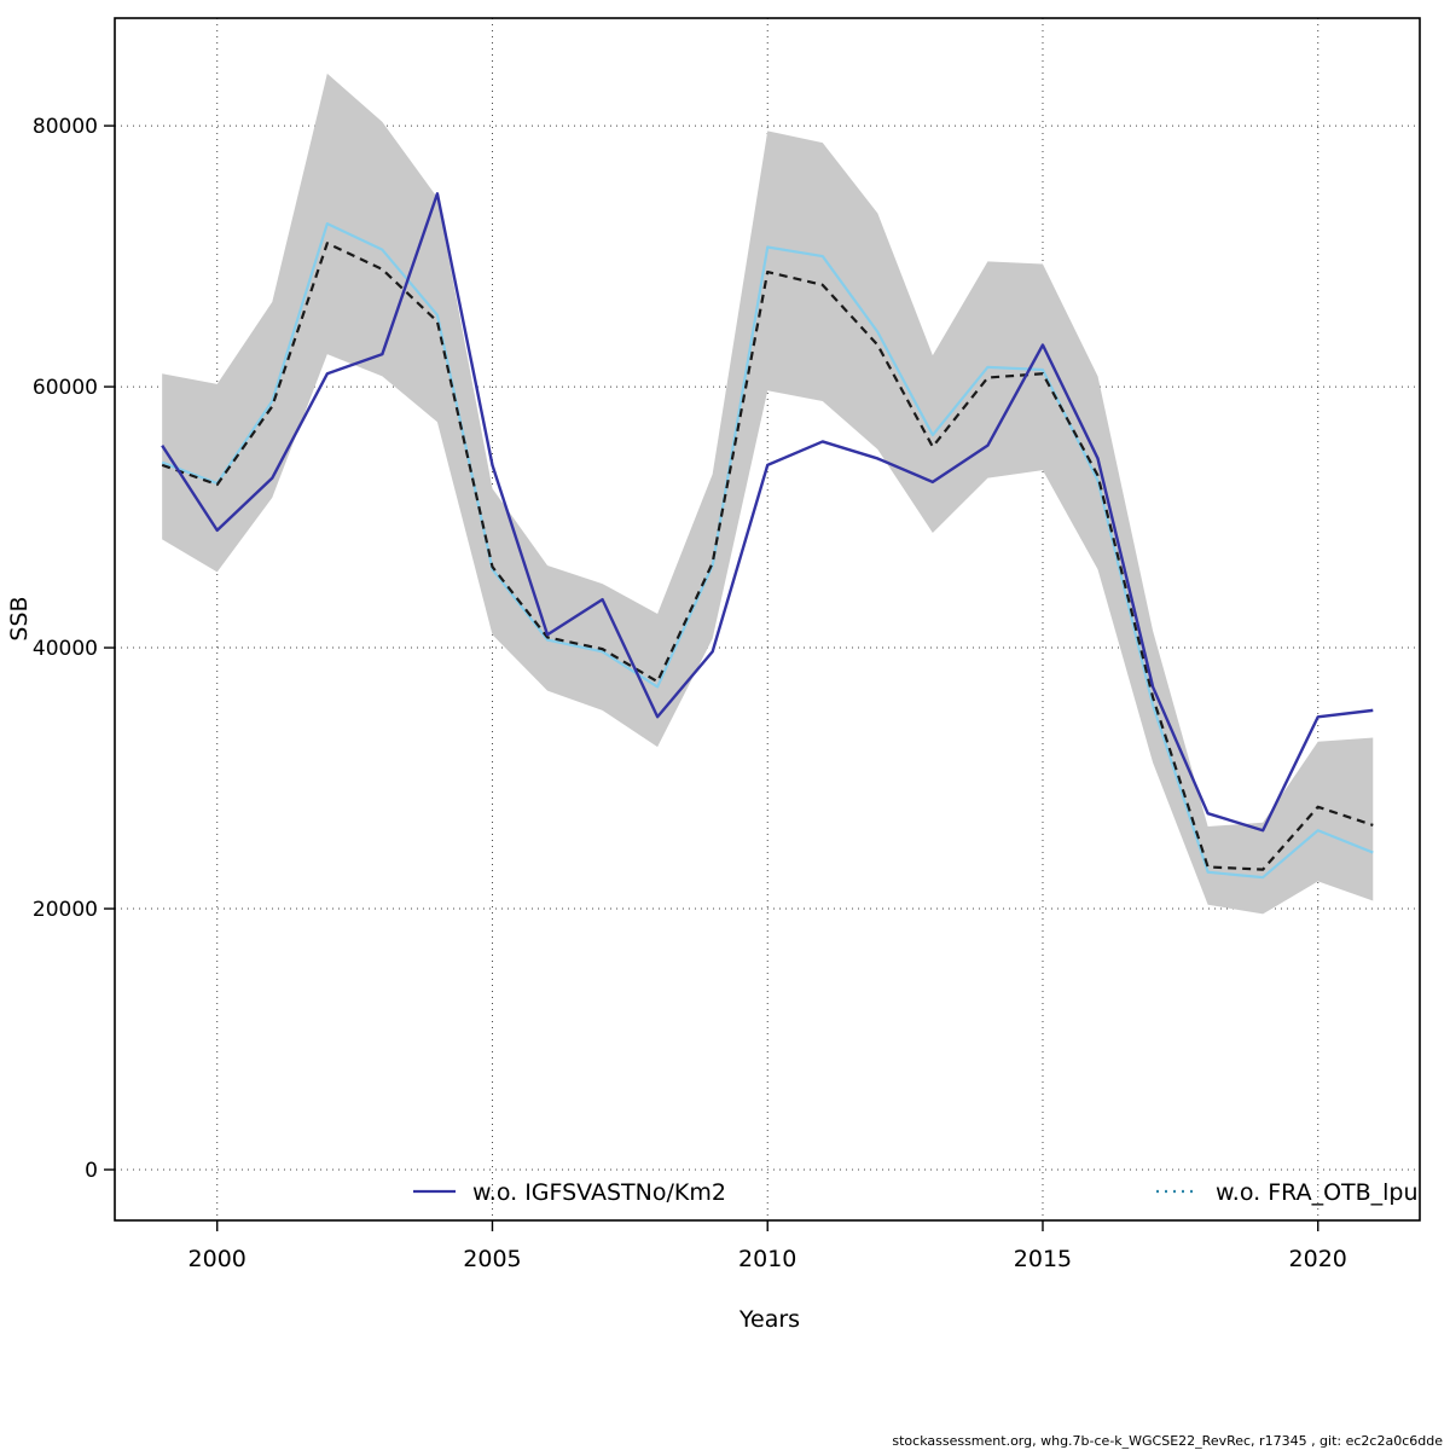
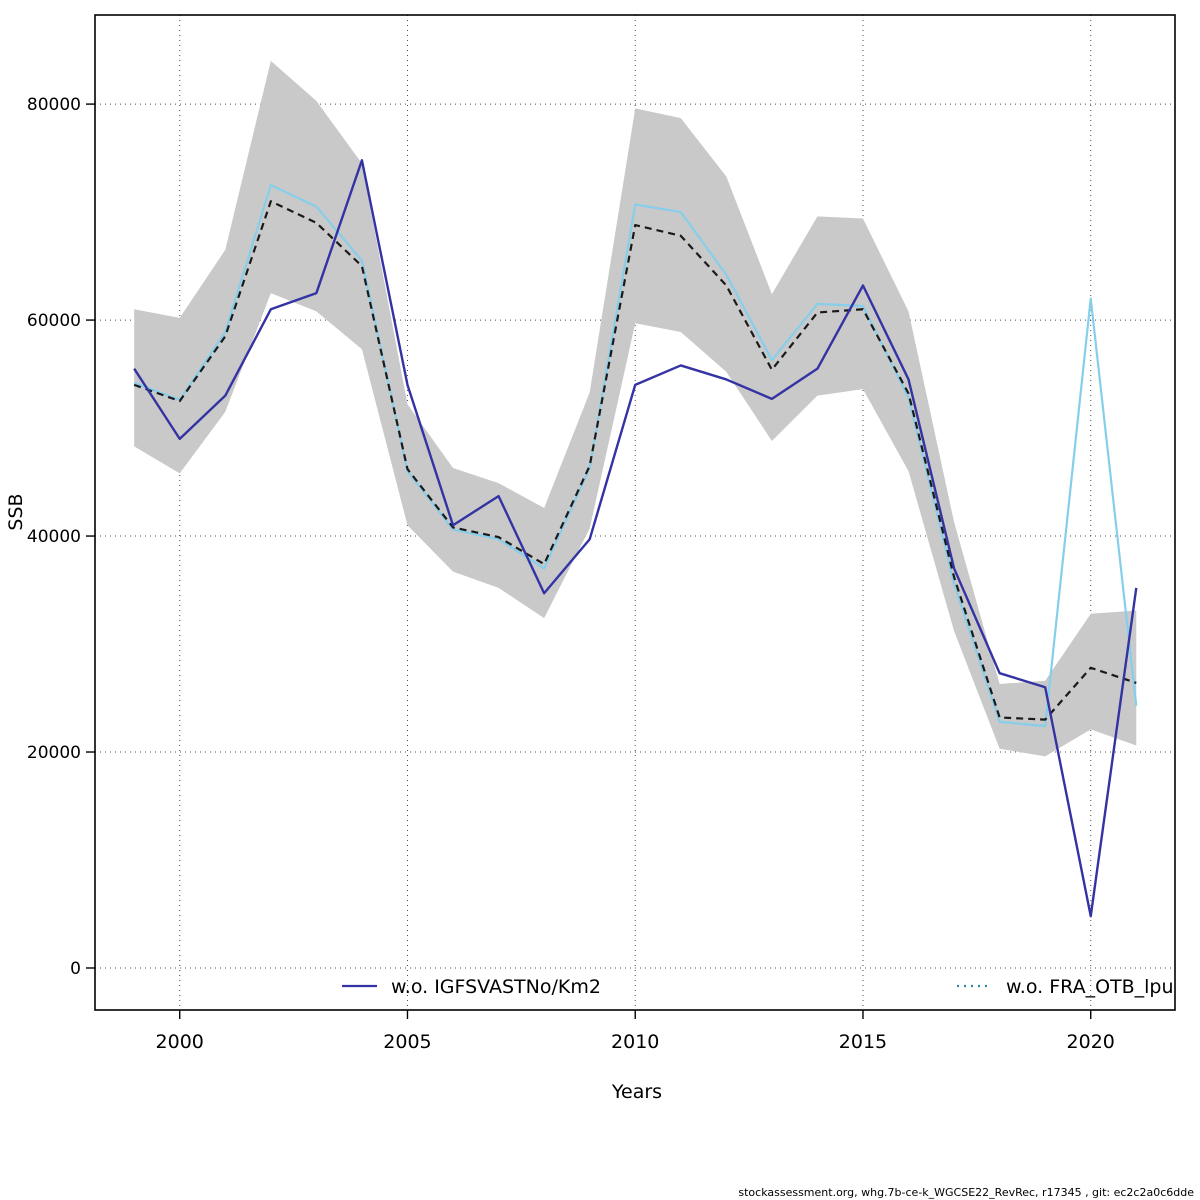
w.o. FRA_OTB_lpue/2020: 26000 -> 62000
w.o. IGFSVASTNo/Km2/2020: 34700 -> 4800
